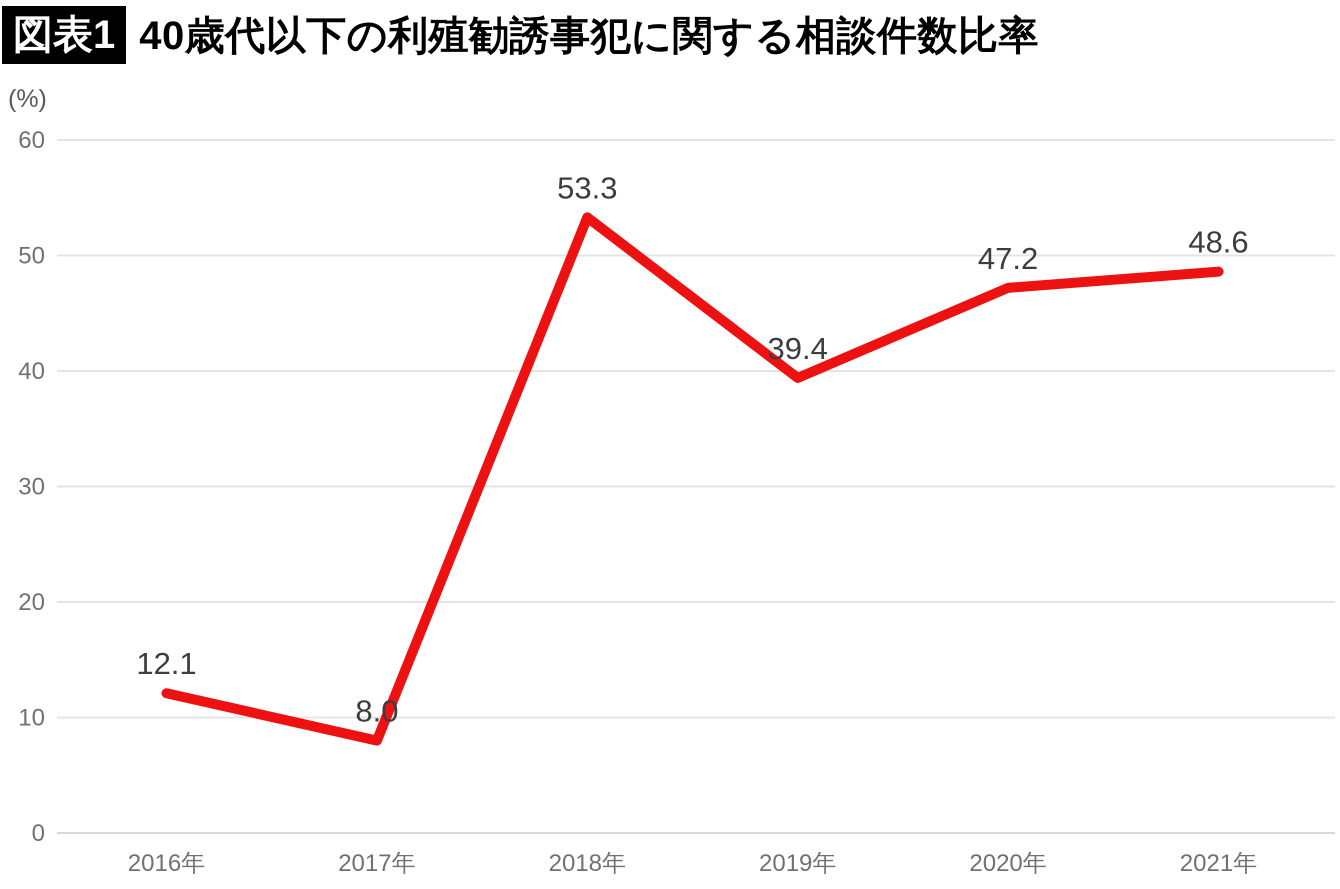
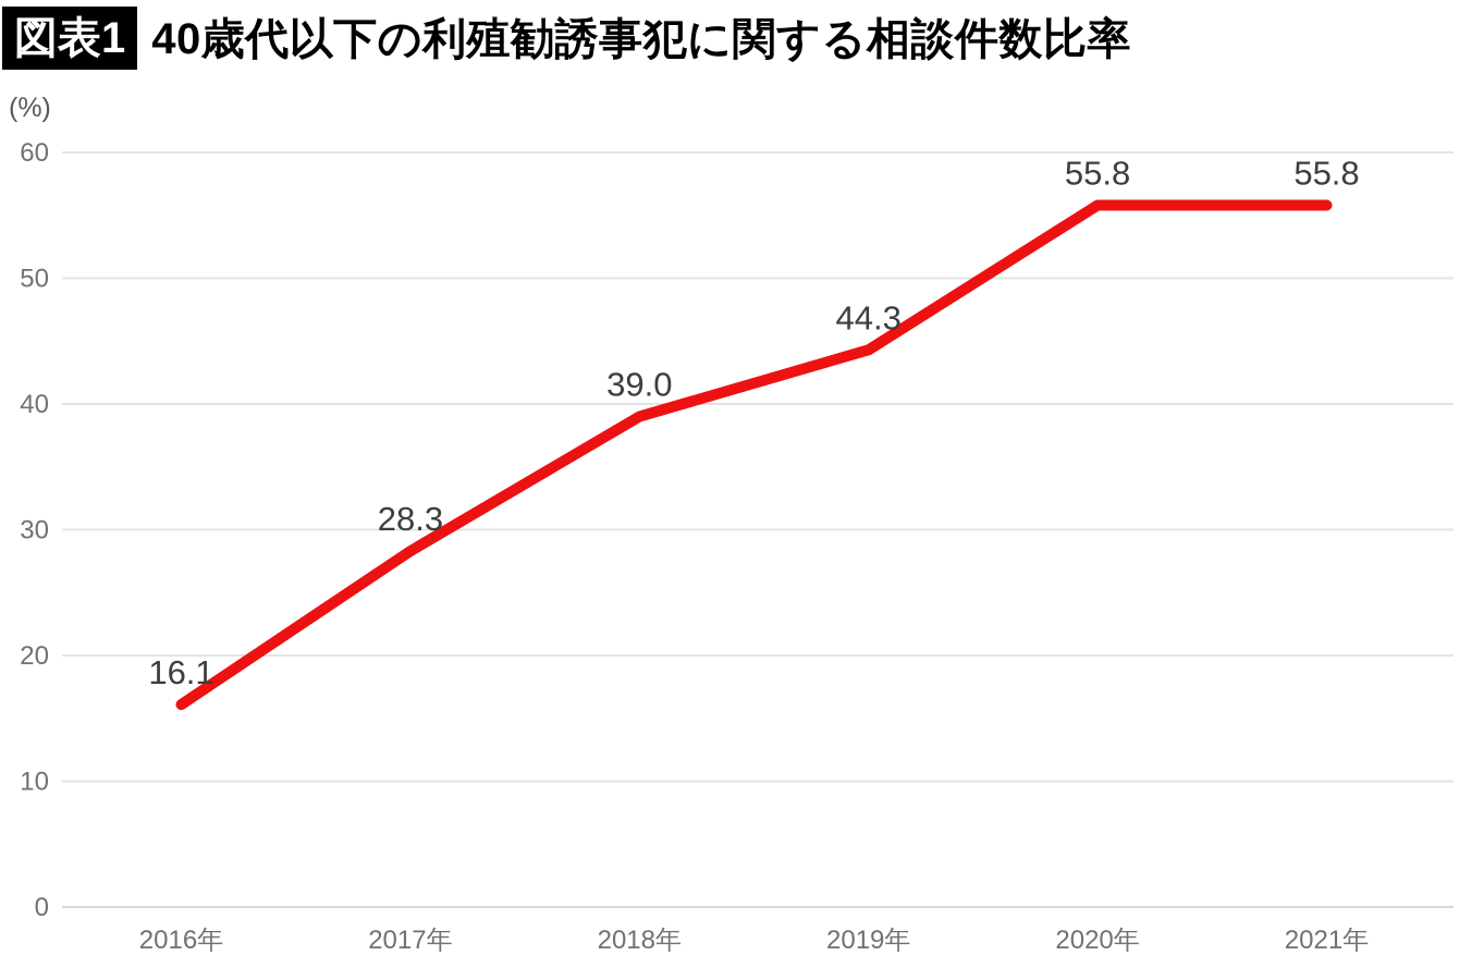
2016年: 12.1 -> 16.1
2017年: 8.0 -> 28.3
2018年: 53.3 -> 39.0
2019年: 39.4 -> 44.3
2020年: 47.2 -> 55.8
2021年: 48.6 -> 55.8
